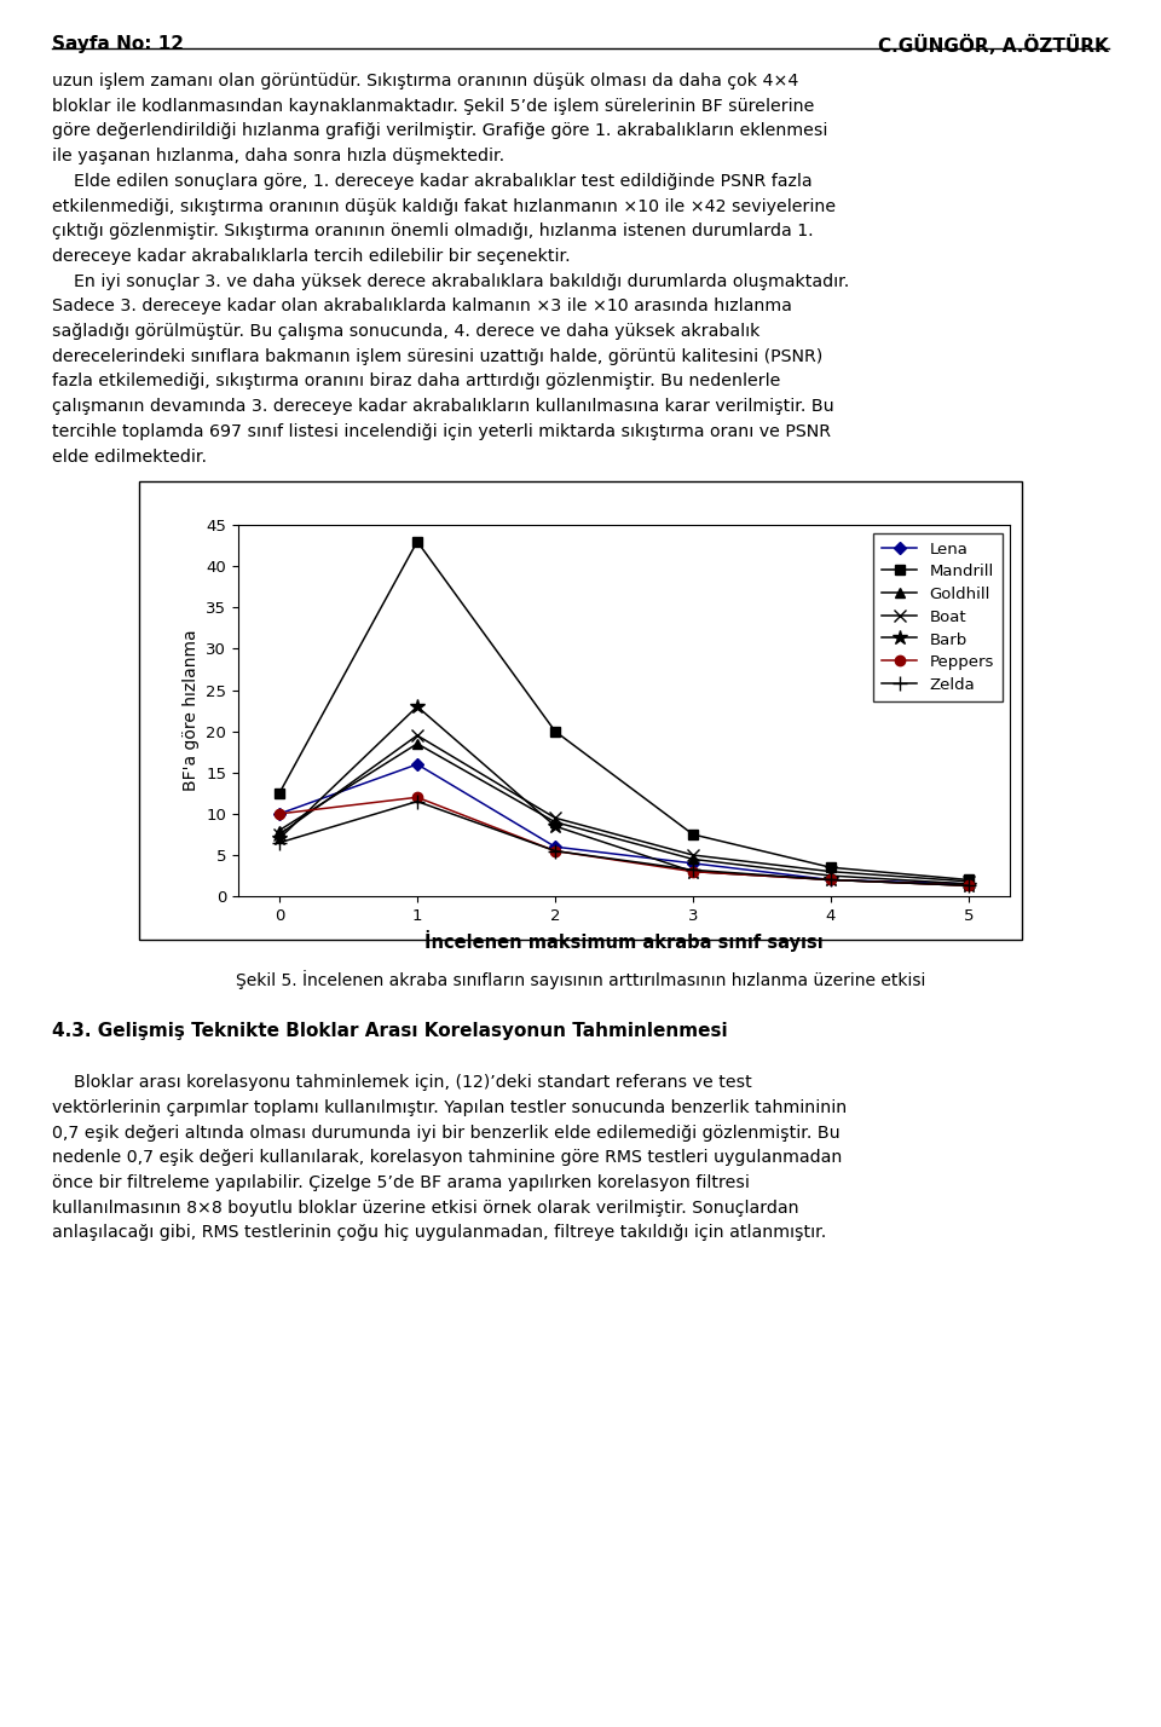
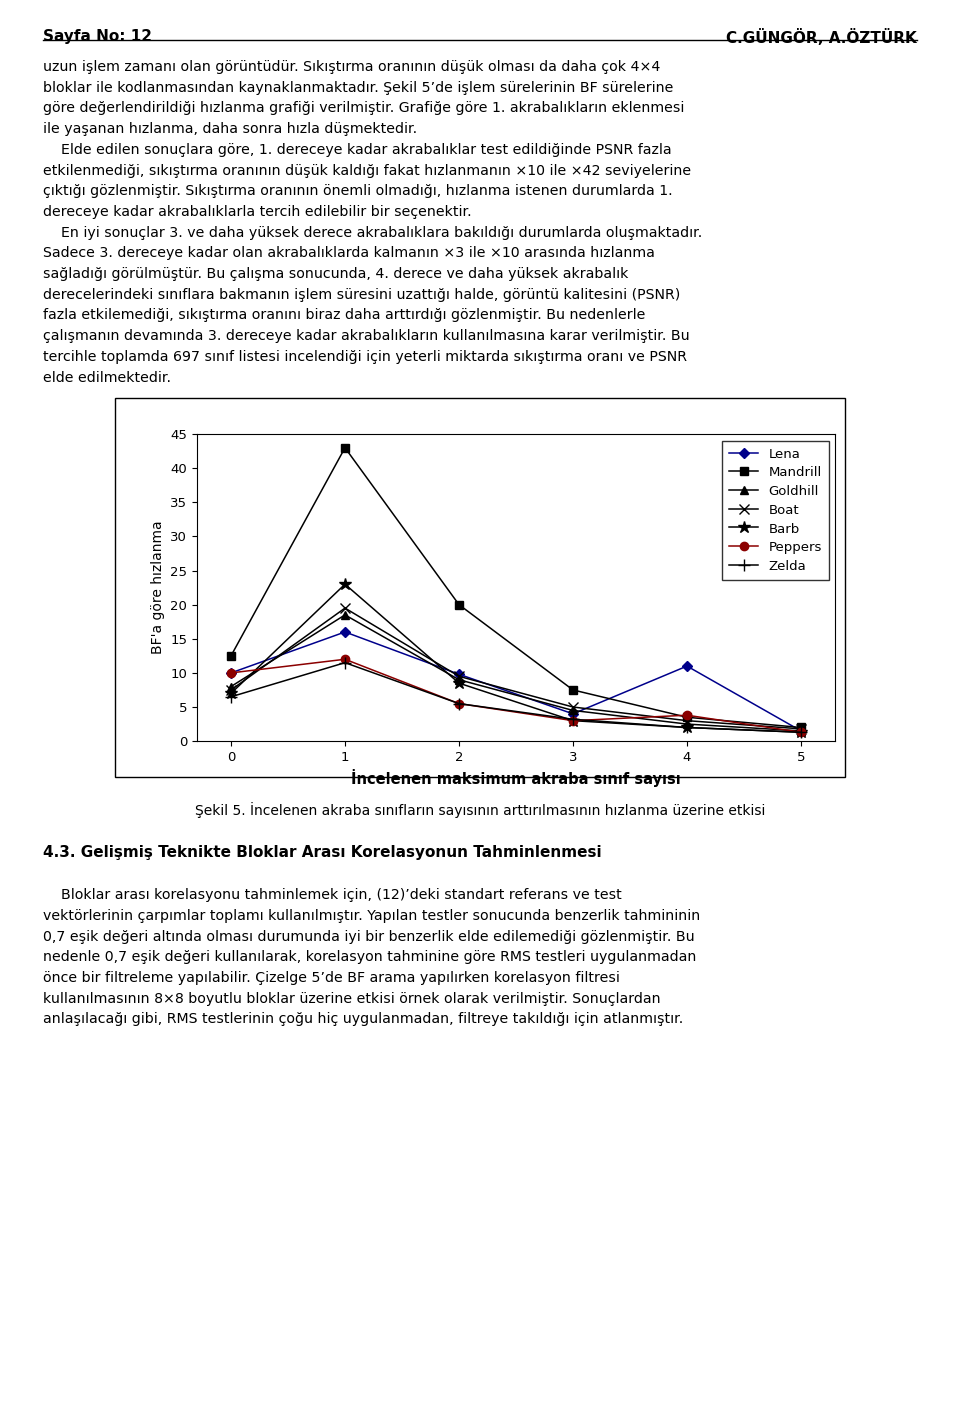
Lena/2: 6.0 -> 9.8
Lena/4: 2.0 -> 11.0
Peppers/4: 2.0 -> 3.8
